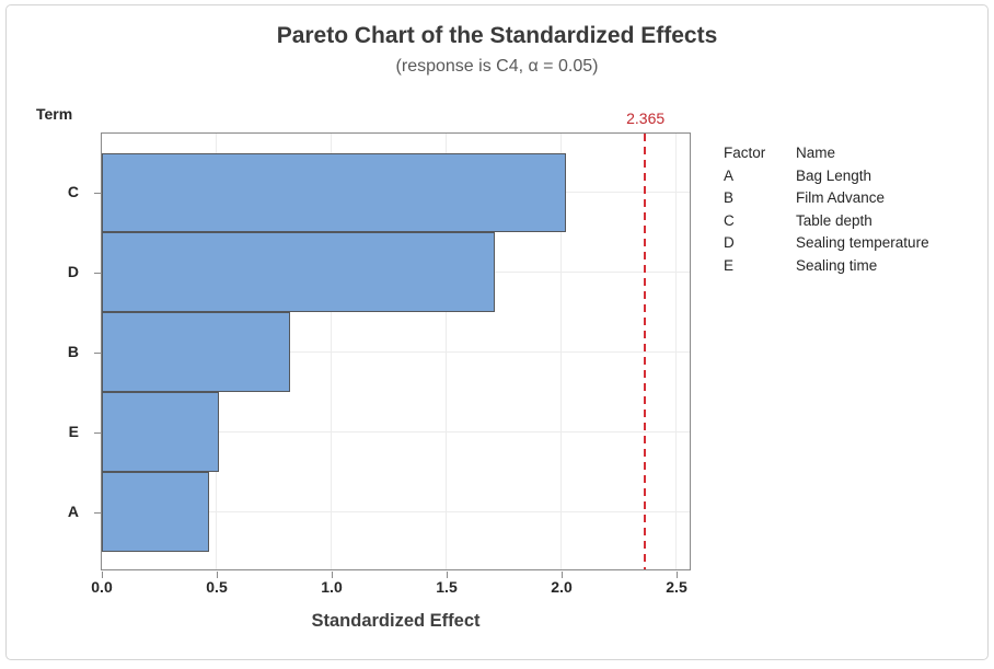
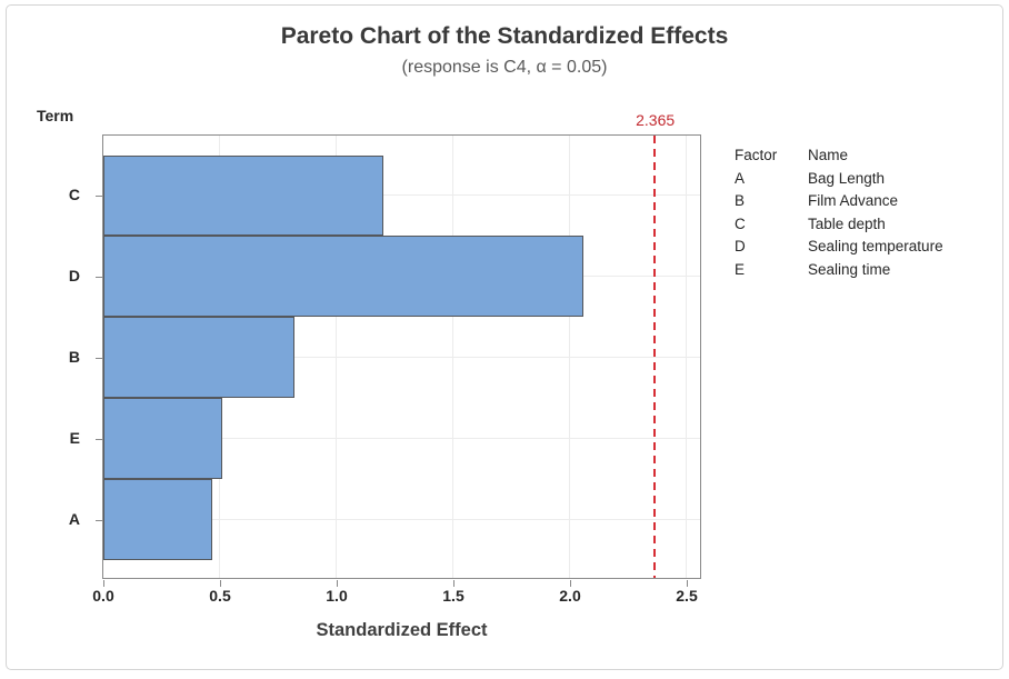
C: 2.02 -> 1.20
D: 1.71 -> 2.06
